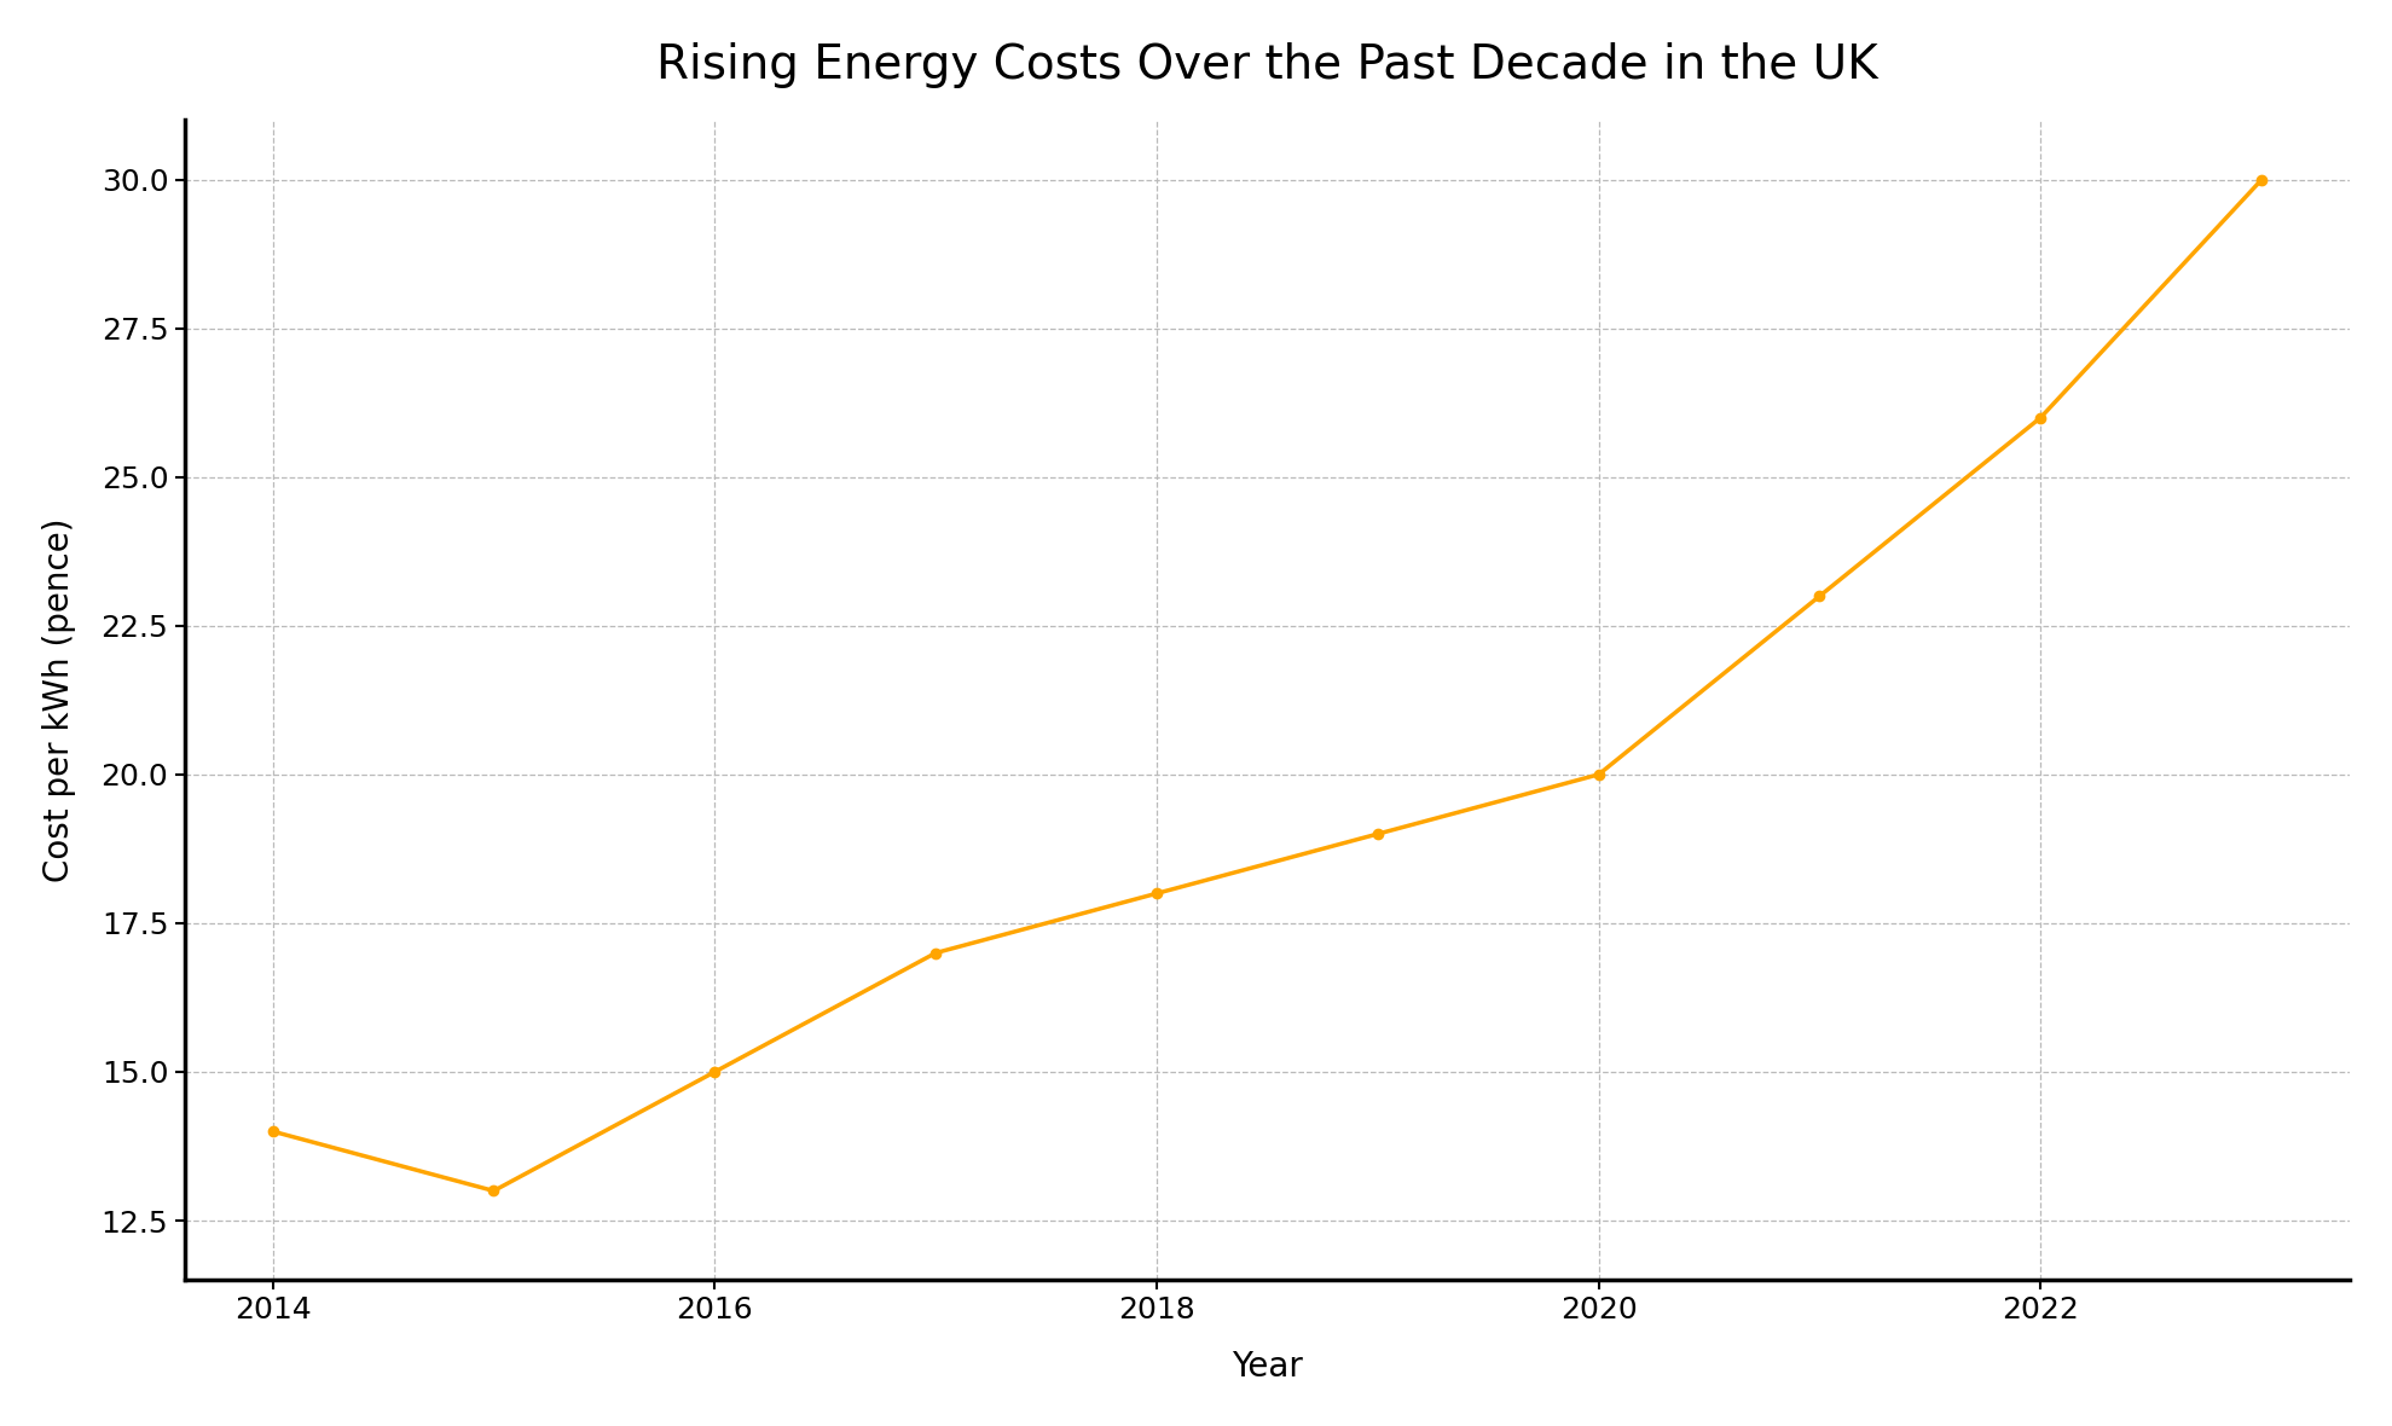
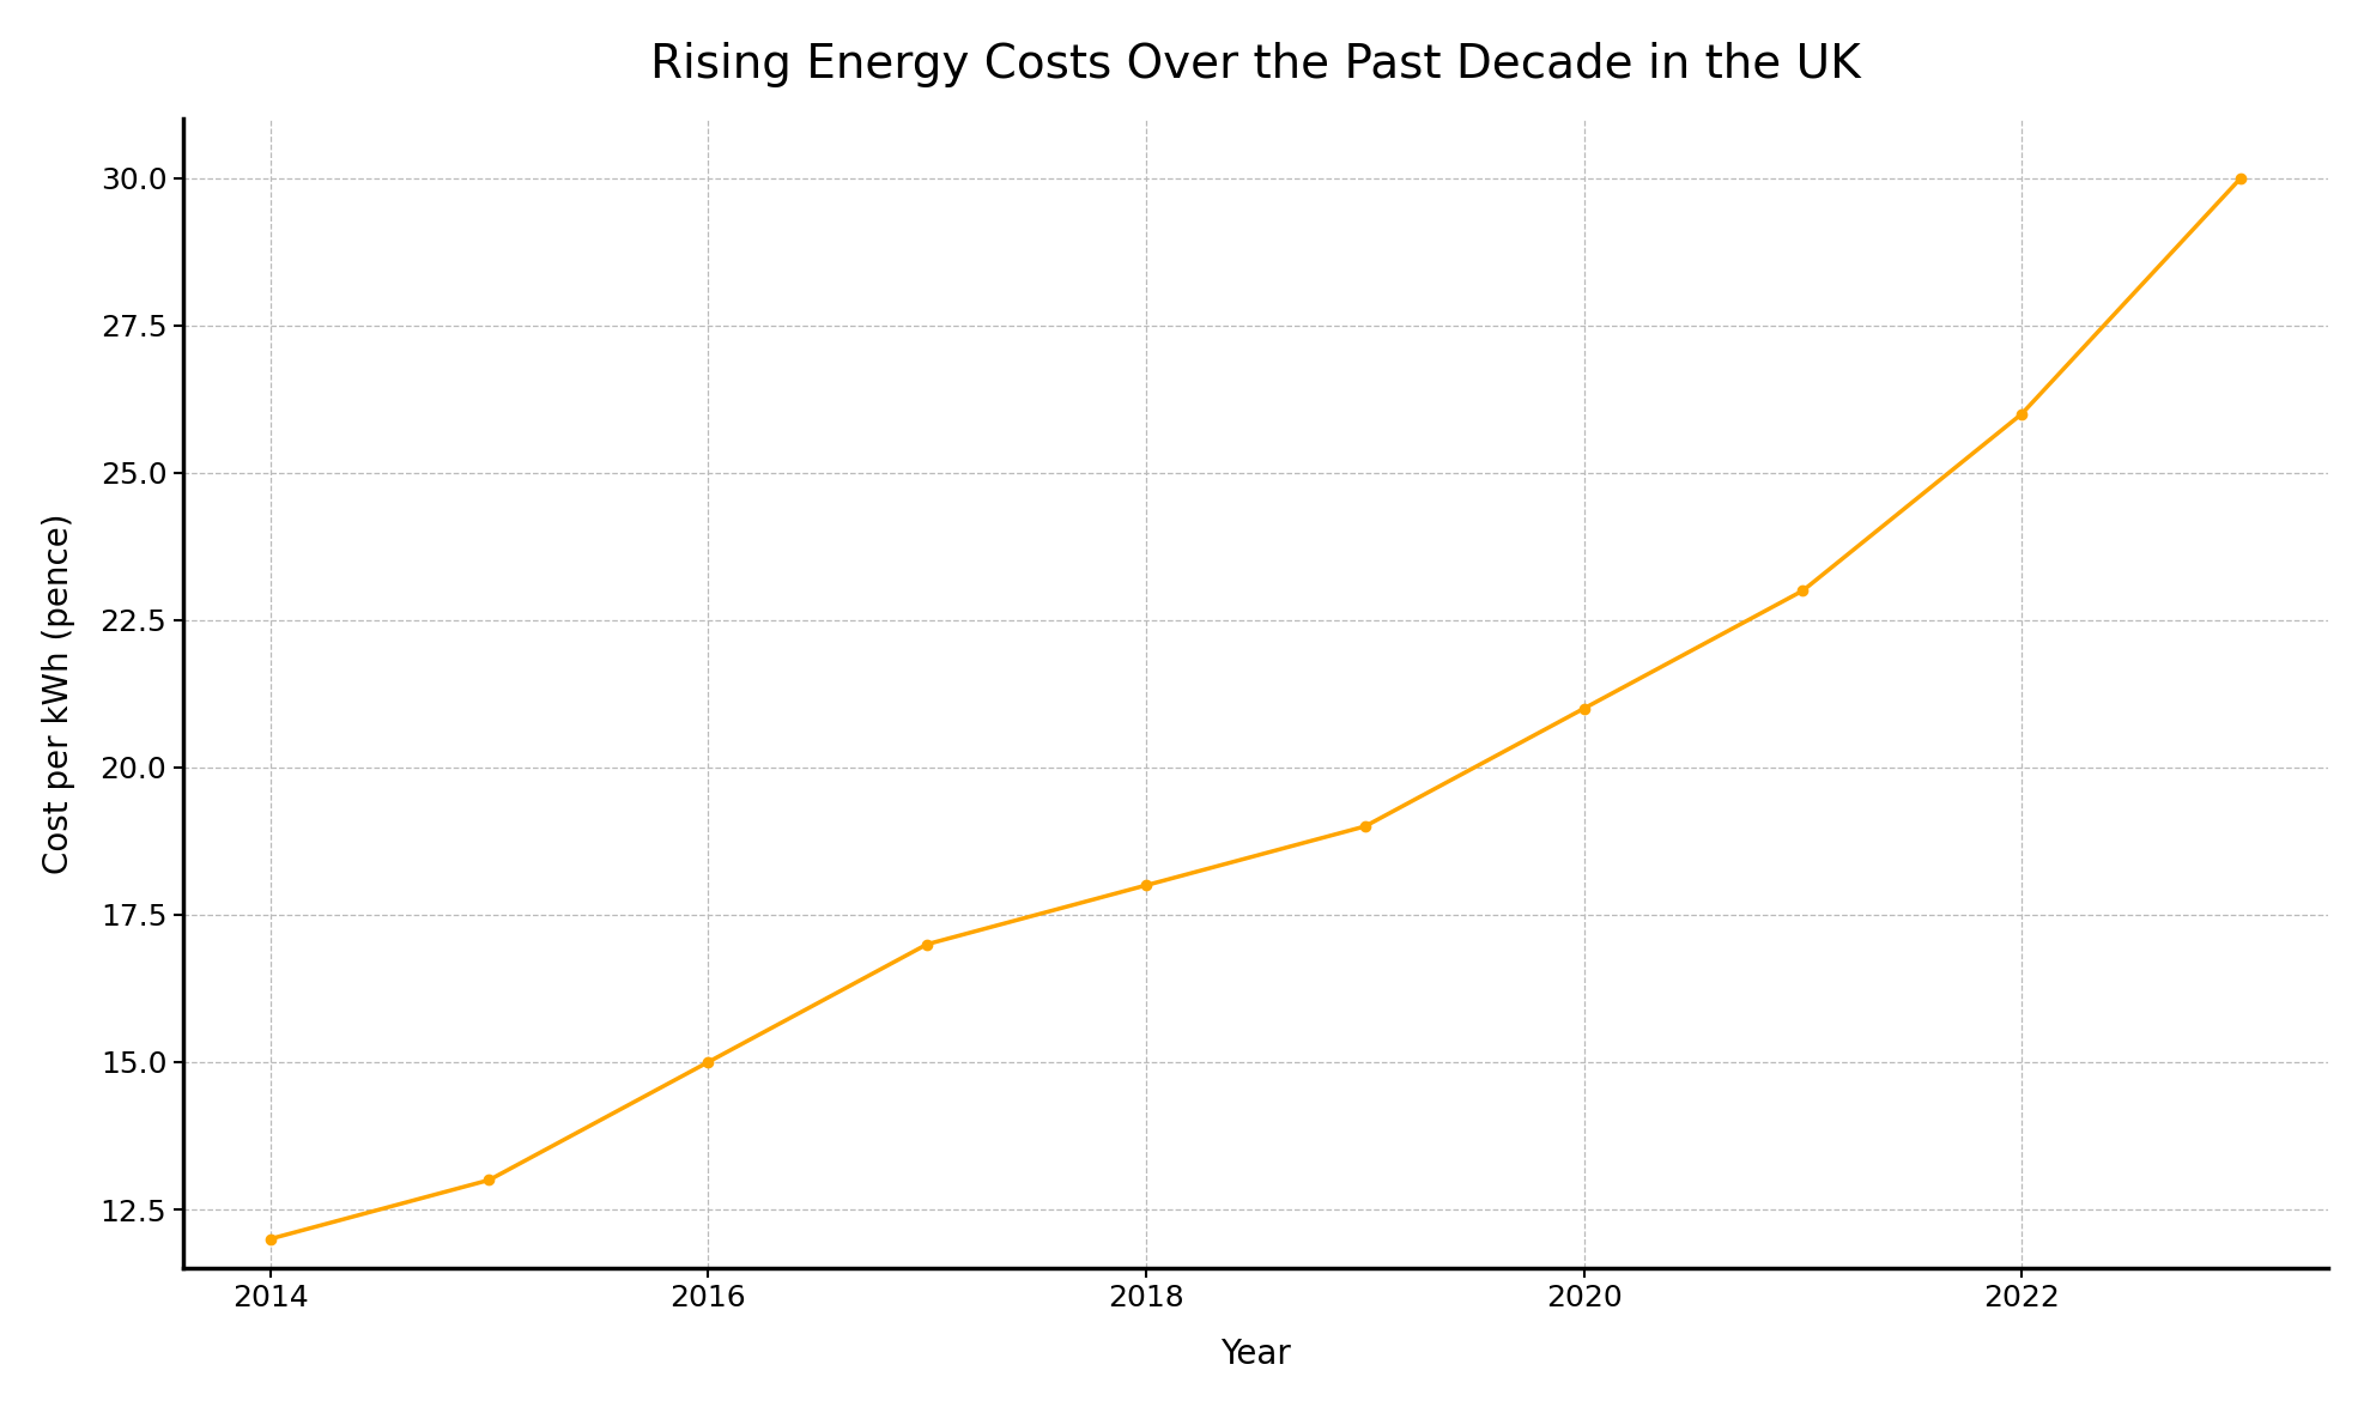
2014: 14 -> 12
2020: 20 -> 21
